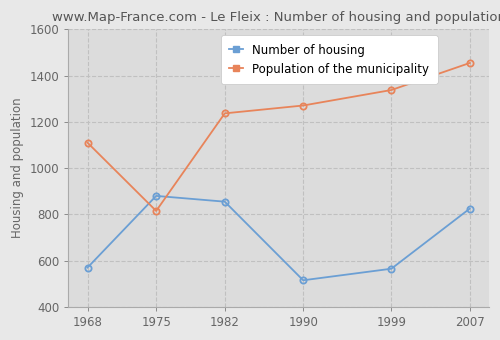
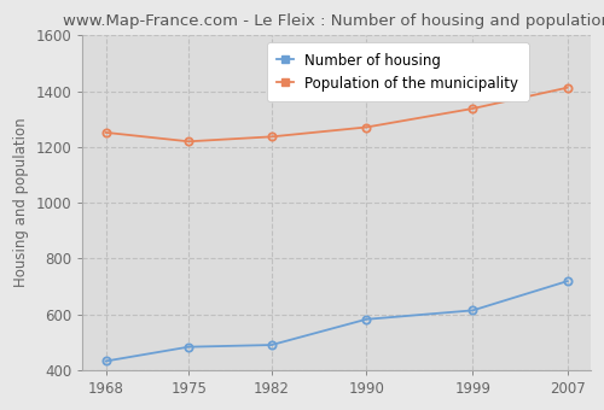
Number of housing/1968: 570 -> 432
Population of the municipality/1968: 1110 -> 1252
Number of housing/1975: 880 -> 483
Population of the municipality/1975: 815 -> 1220
Number of housing/1982: 855 -> 490
Number of housing/1990: 515 -> 582
Number of housing/1999: 565 -> 614
Number of housing/2007: 825 -> 719
Population of the municipality/2007: 1455 -> 1413
